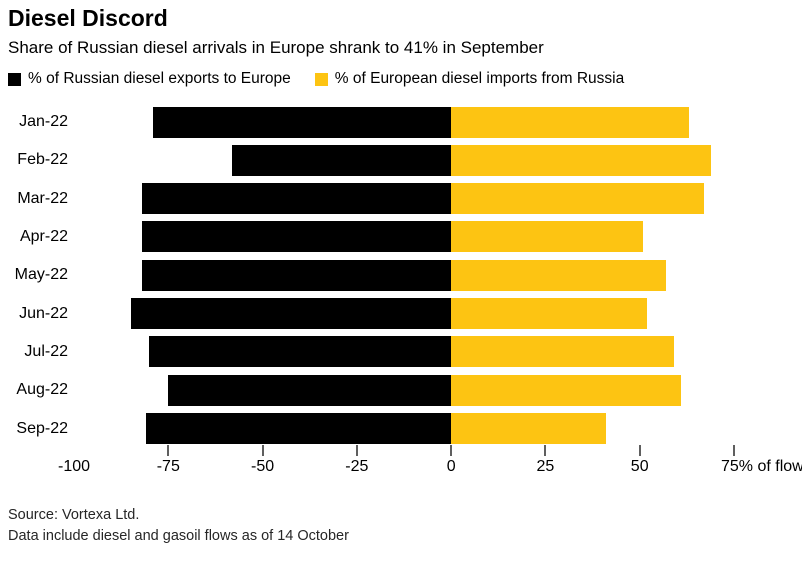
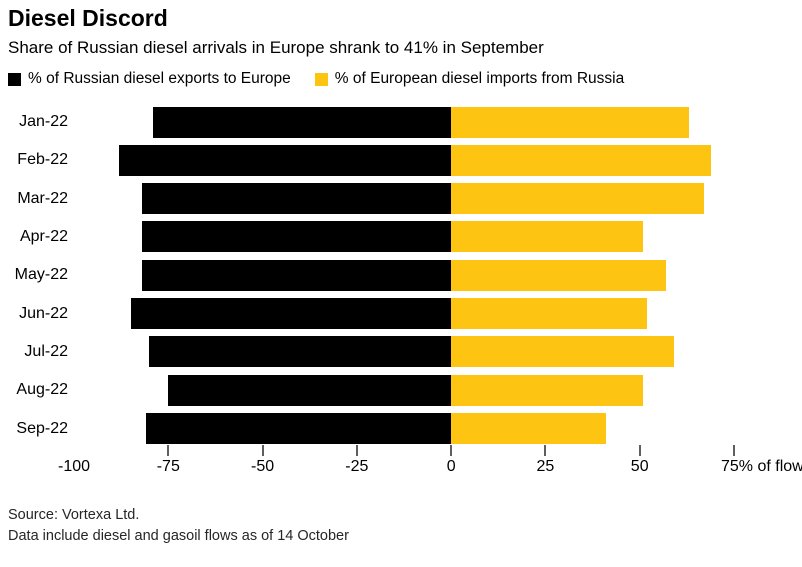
% of Russian diesel exports to Europe/Feb-22: -58 -> -88
% of European diesel imports from Russia/Aug-22: 61 -> 51
